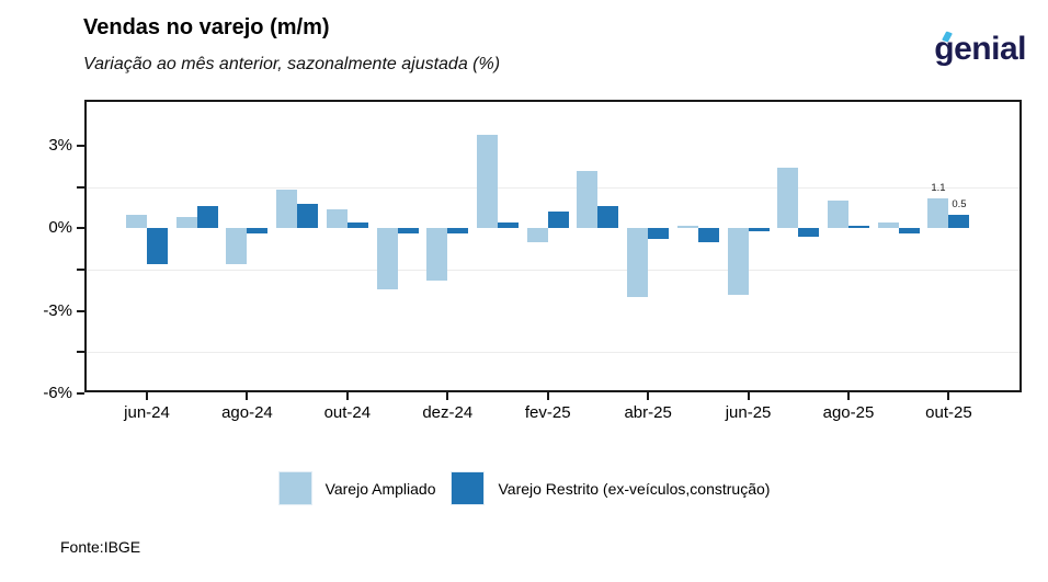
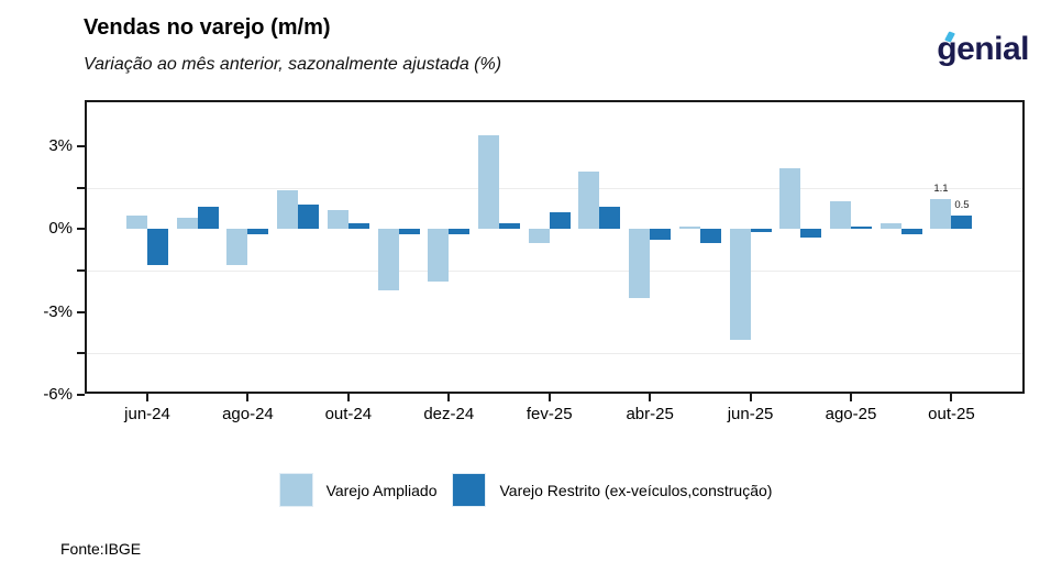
Varejo Ampliado/jun-25: -2.4% -> -4.0%
